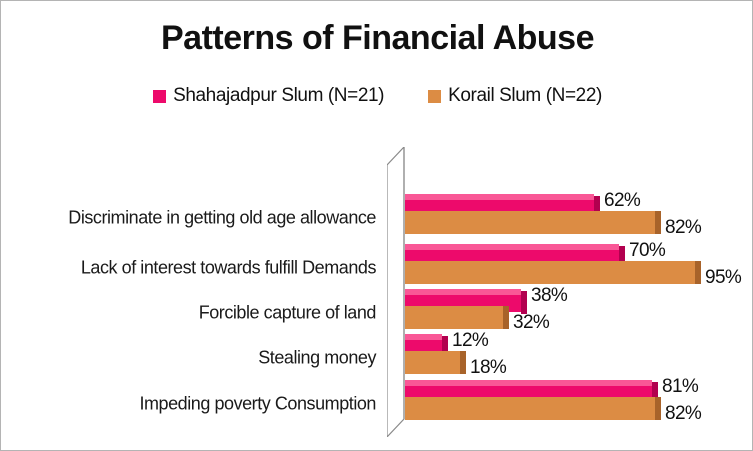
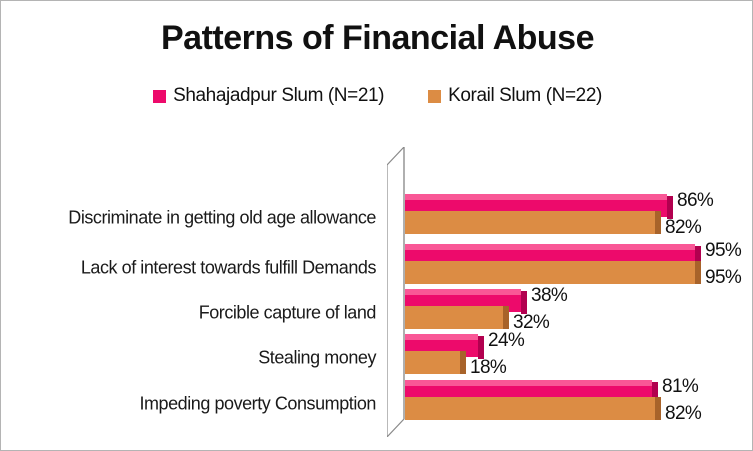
Shahajadpur Slum (N=21)/Discriminate in getting old age allowance: 62% -> 86%
Shahajadpur Slum (N=21)/Lack of interest towards fulfill Demands: 70% -> 95%
Shahajadpur Slum (N=21)/Stealing money: 12% -> 24%
